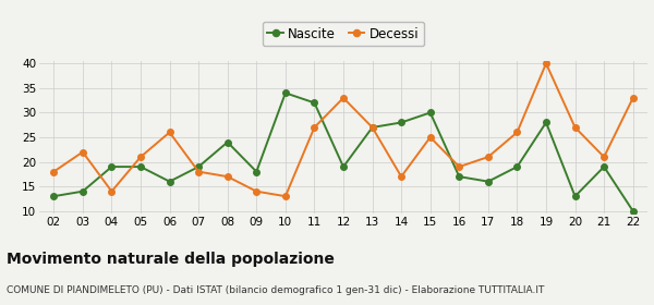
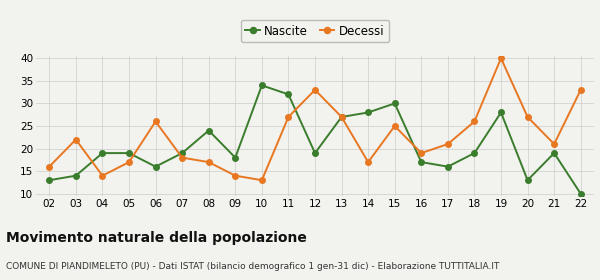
Decessi/02: 18 -> 16
Decessi/05: 21 -> 17
